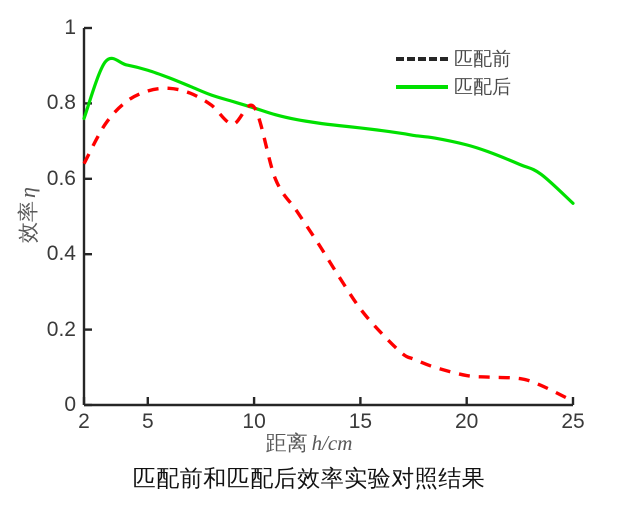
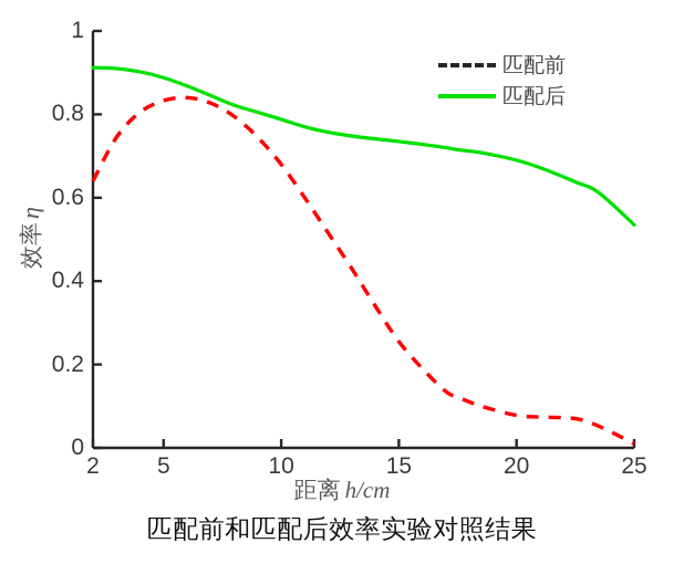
匹配后/2: 0.76 -> 0.91
匹配前/10: 0.79 -> 0.68
